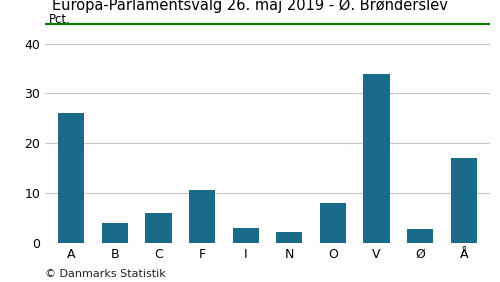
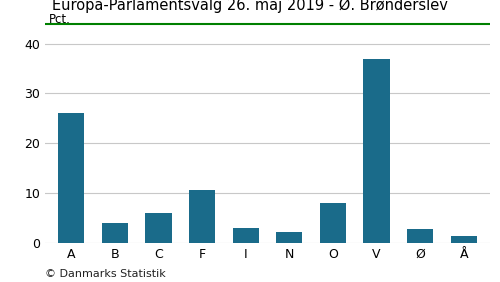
V: 34.0 -> 37.0
Å: 17.0 -> 1.4
